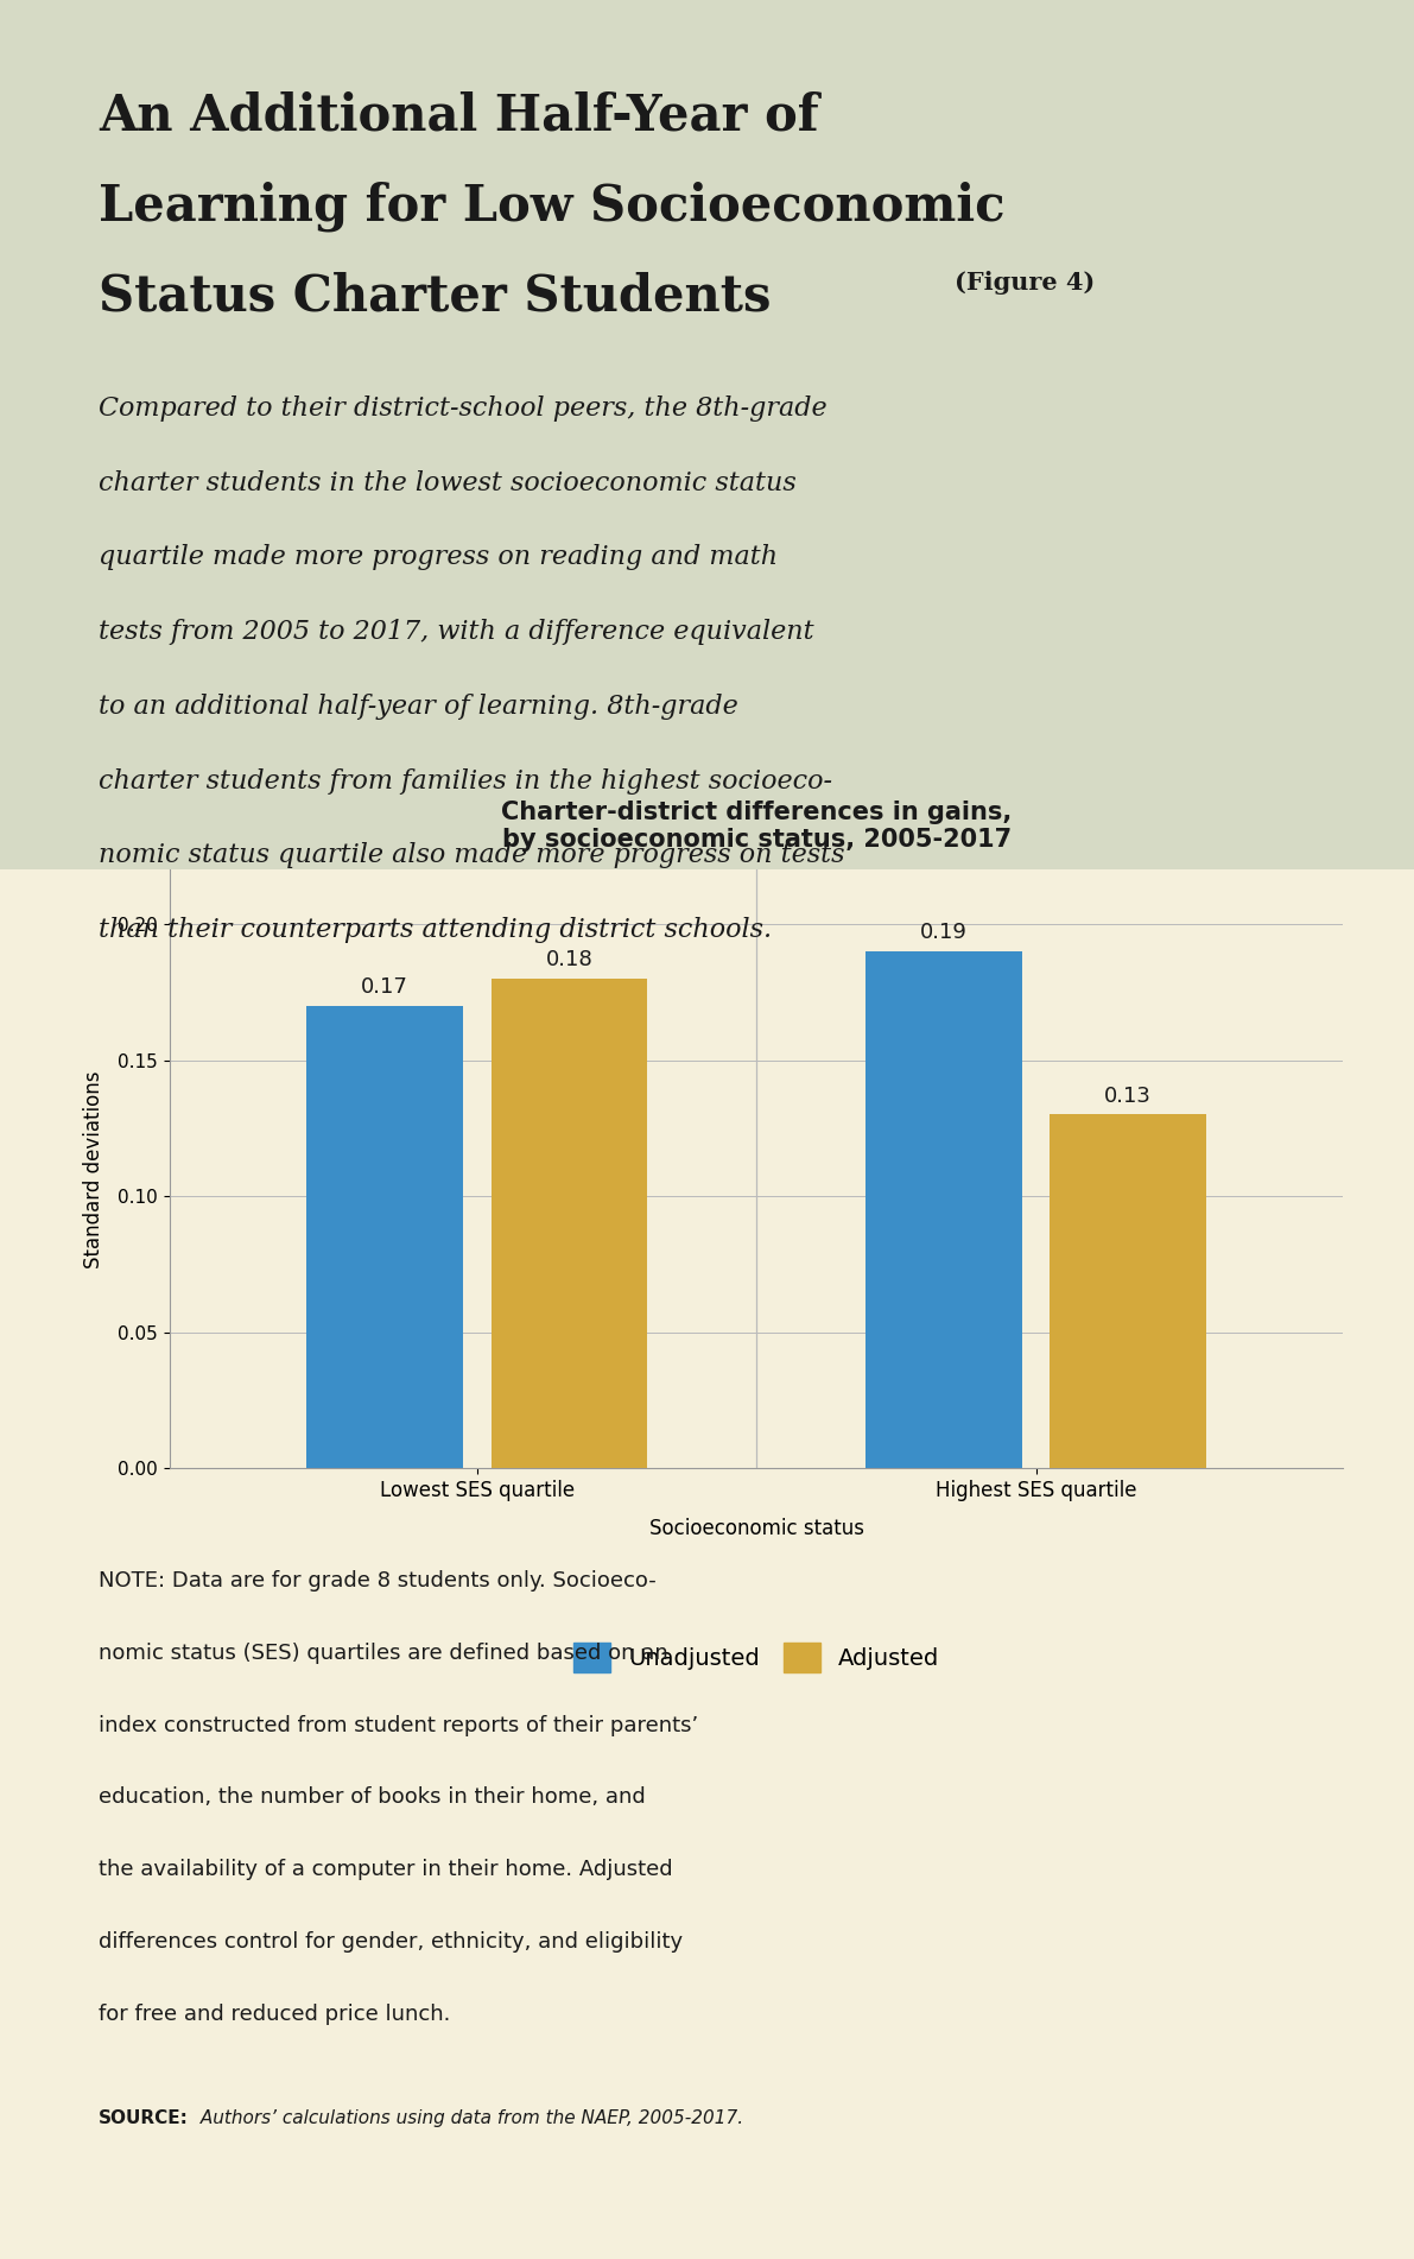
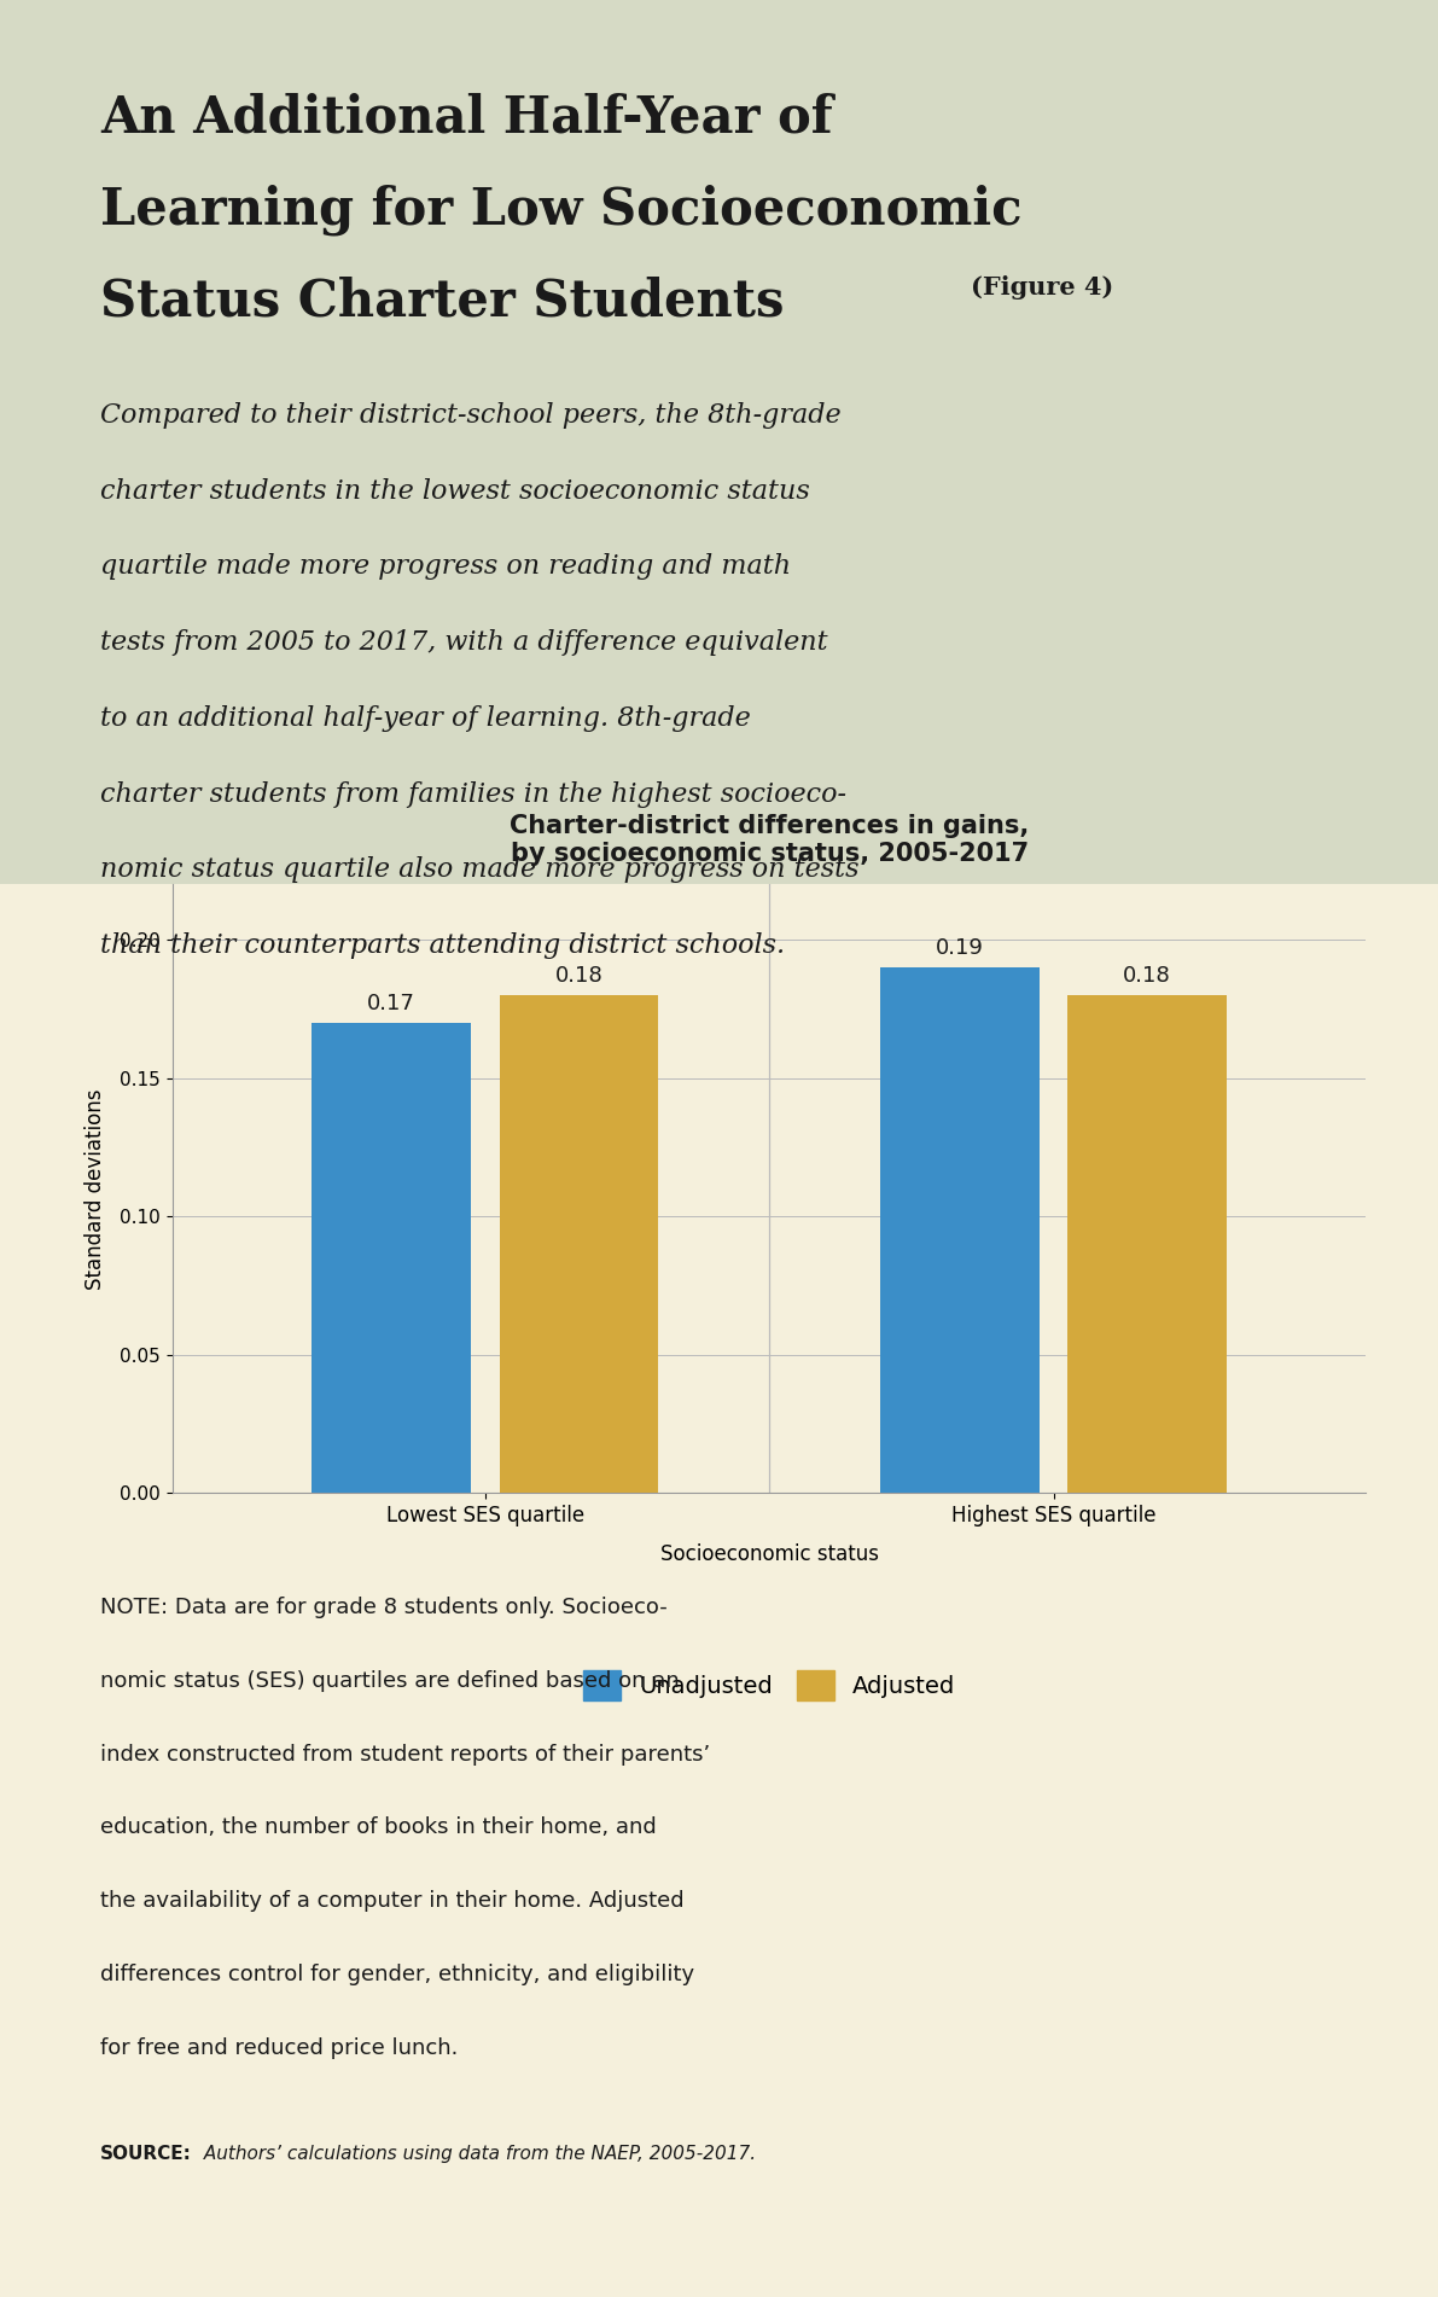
Adjusted/Highest SES quartile: 0.13 -> 0.18
